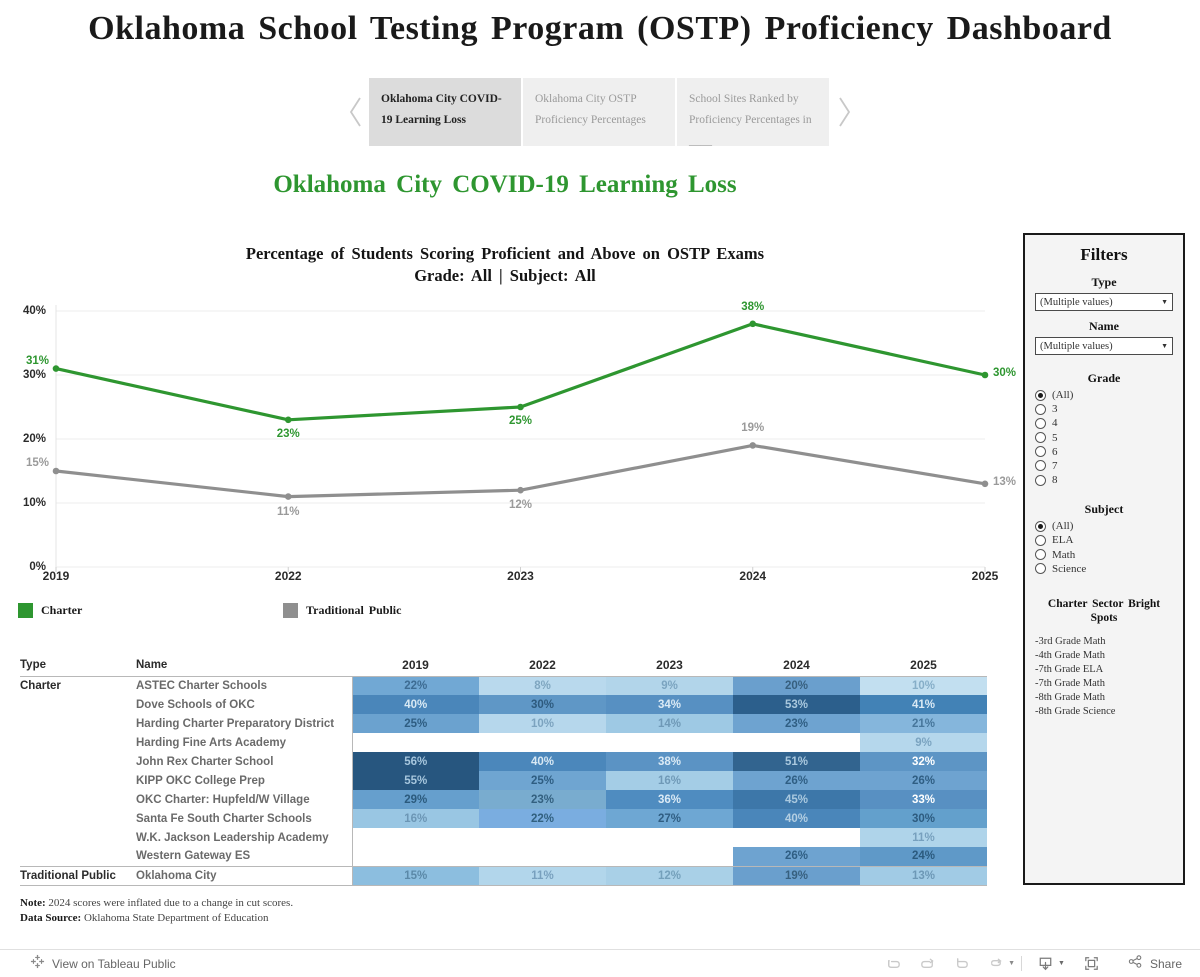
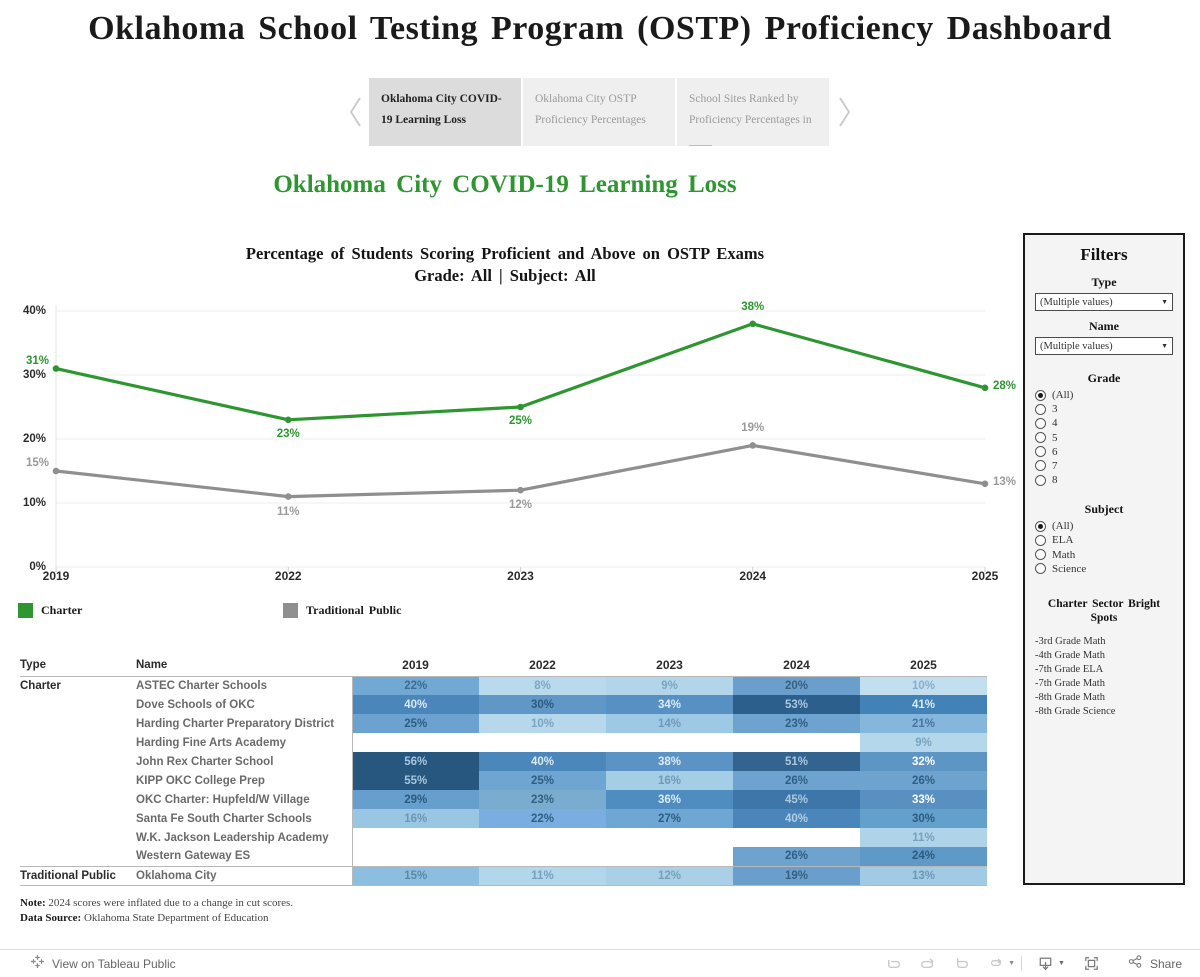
Charter/2025: 30% -> 28%
